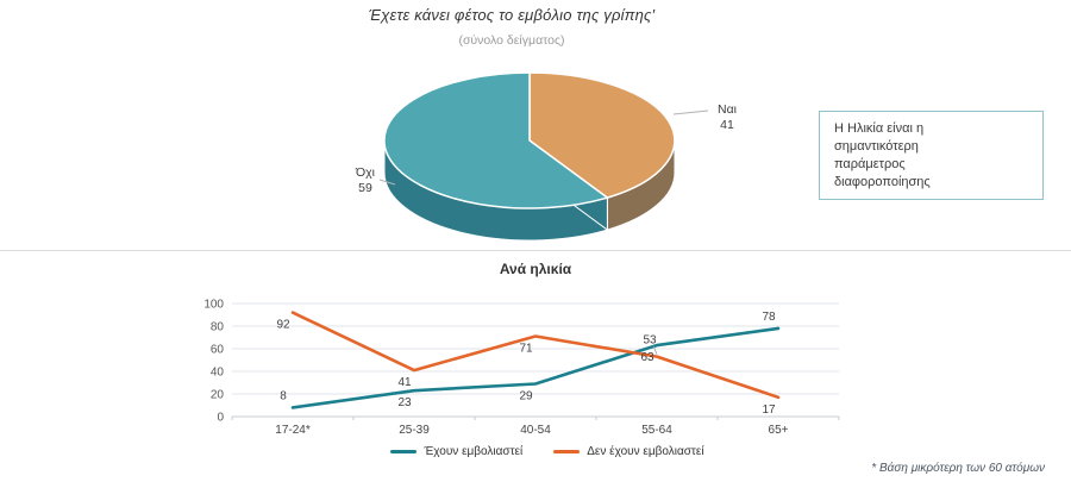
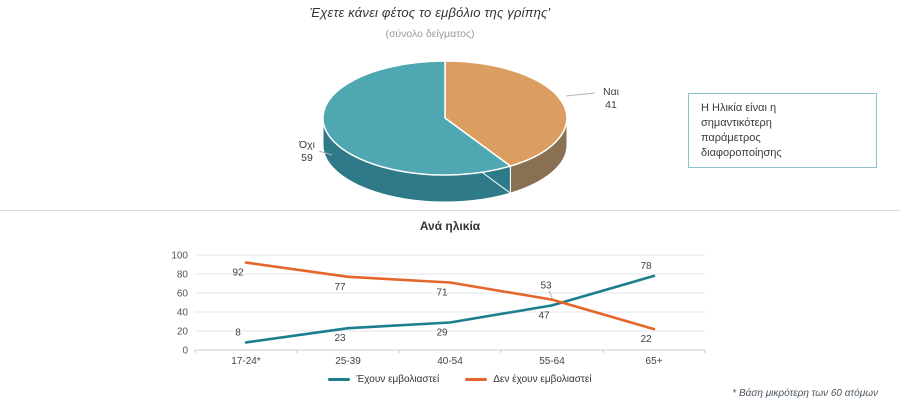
Ανά ηλικία/Δεν έχουν εμβολιαστεί/25-39: 41 -> 77
Ανά ηλικία/Έχουν εμβολιαστεί/55-64: 63 -> 47
Ανά ηλικία/Δεν έχουν εμβολιαστεί/65+: 17 -> 22
